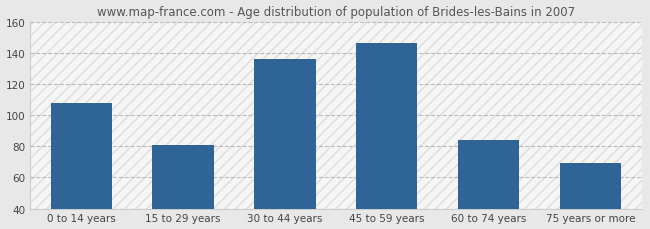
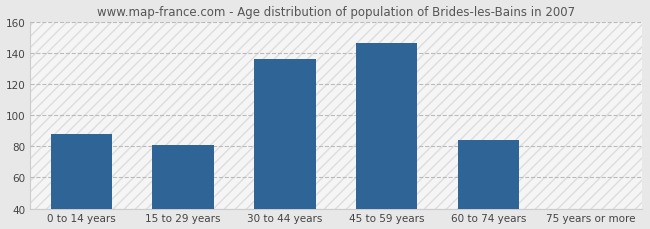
0 to 14 years: 108 -> 88
75 years or more: 69 -> 40
